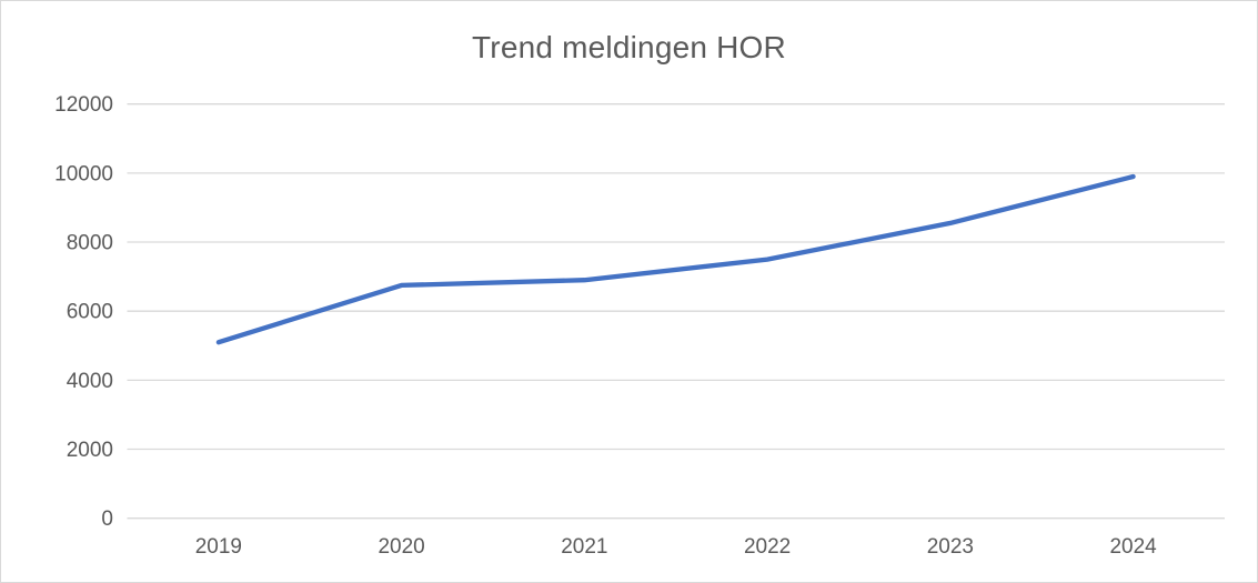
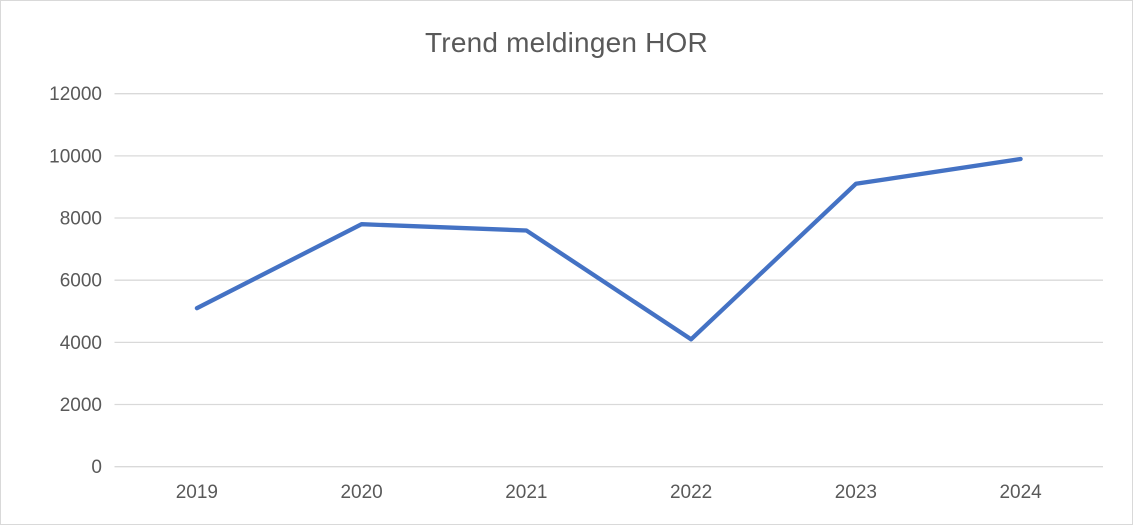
2020: 6800 -> 7800
2021: 6900 -> 7600
2022: 7500 -> 4100
2023: 8600 -> 9100
